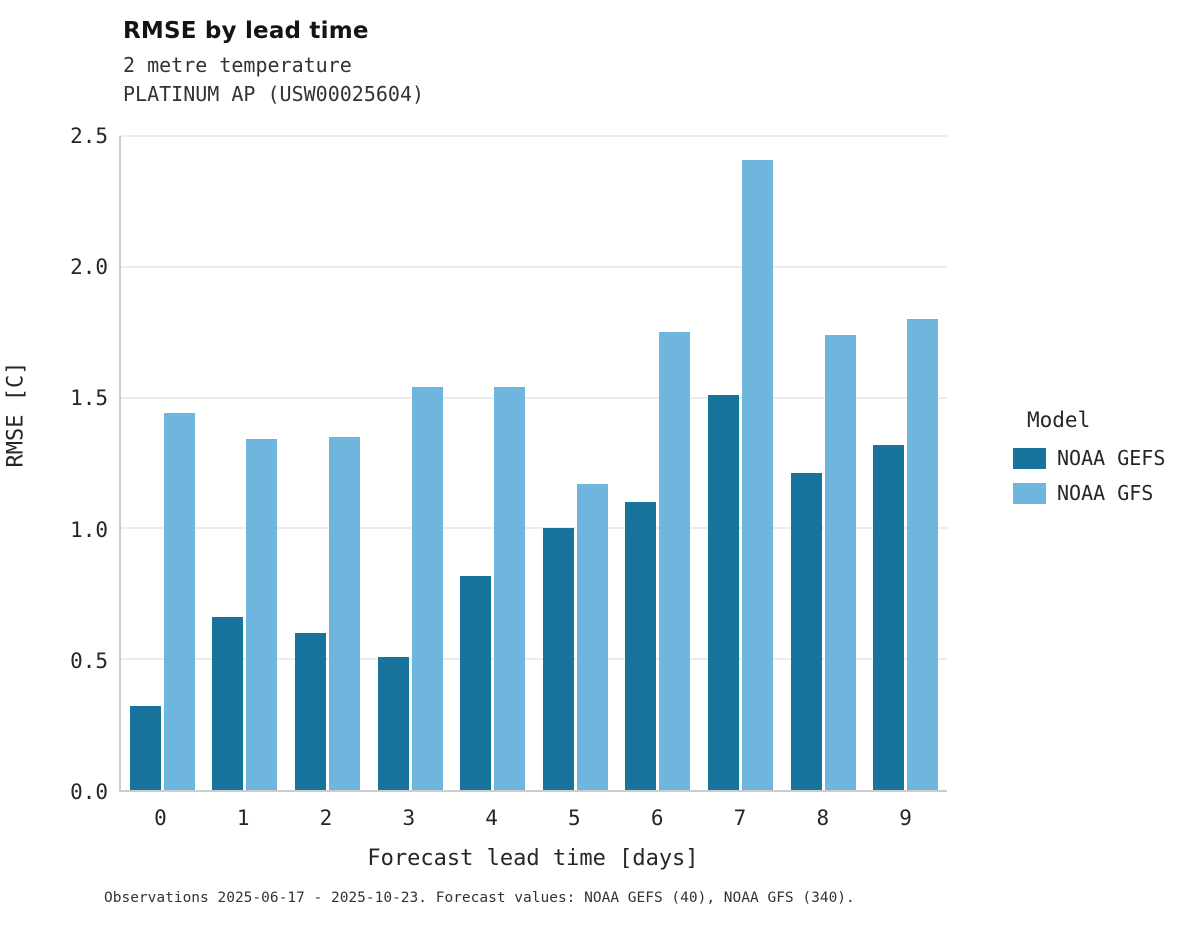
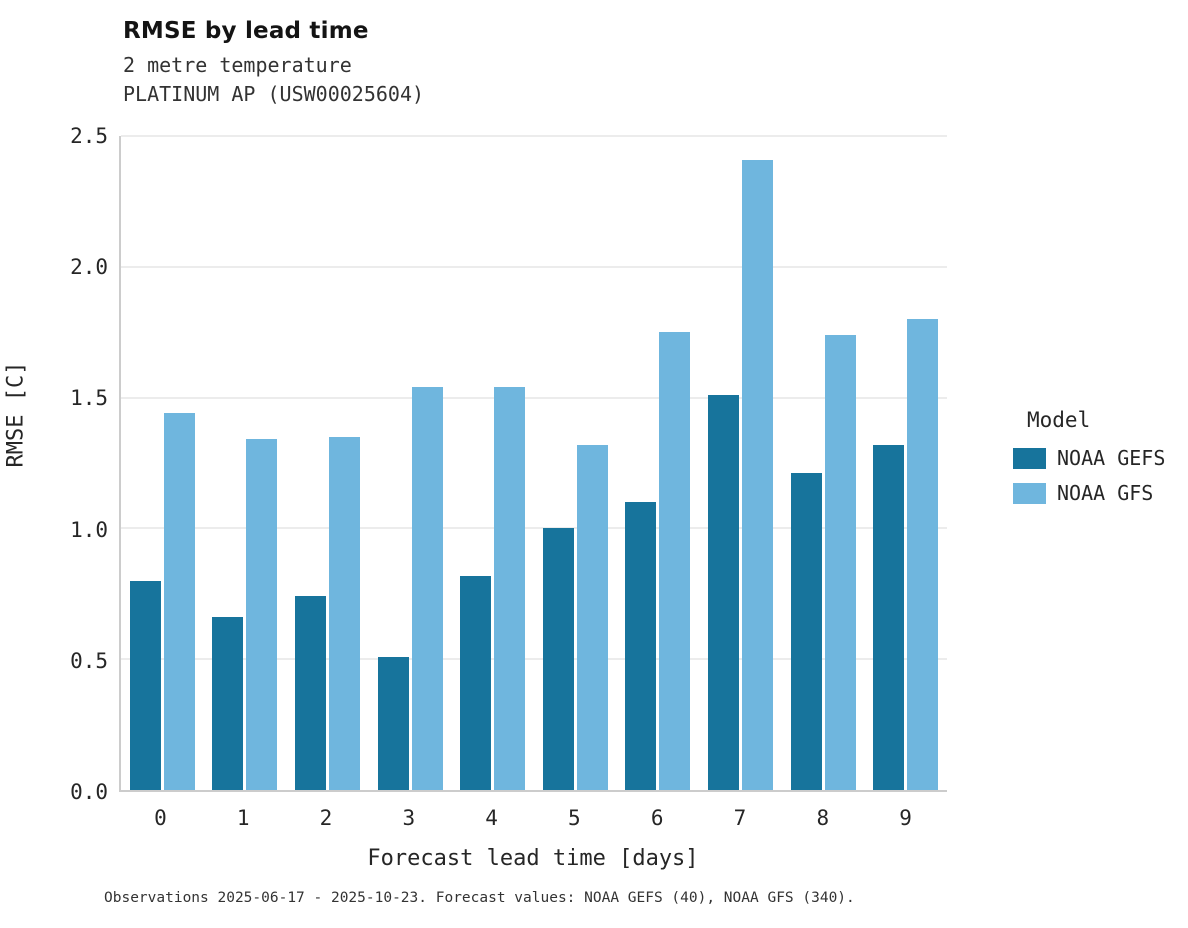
NOAA GEFS/0: 0.32 -> 0.80
NOAA GEFS/2: 0.60 -> 0.74
NOAA GFS/5: 1.17 -> 1.32
